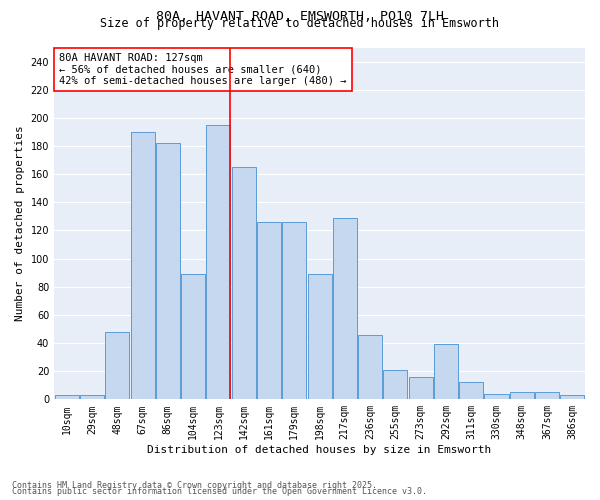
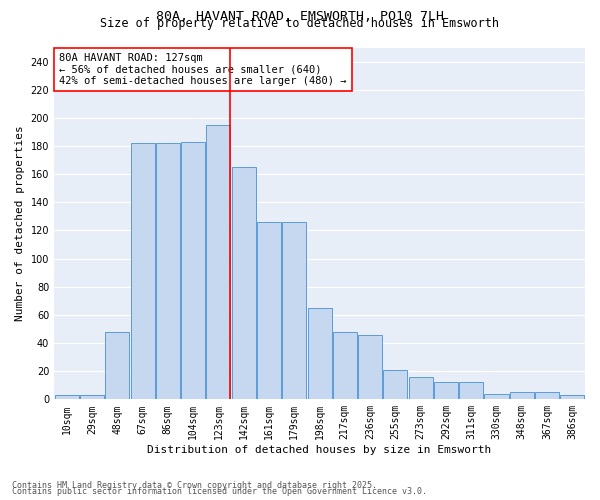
67sqm: 190 -> 182
104sqm: 89 -> 183
198sqm: 89 -> 65
217sqm: 129 -> 48
292sqm: 39 -> 12
